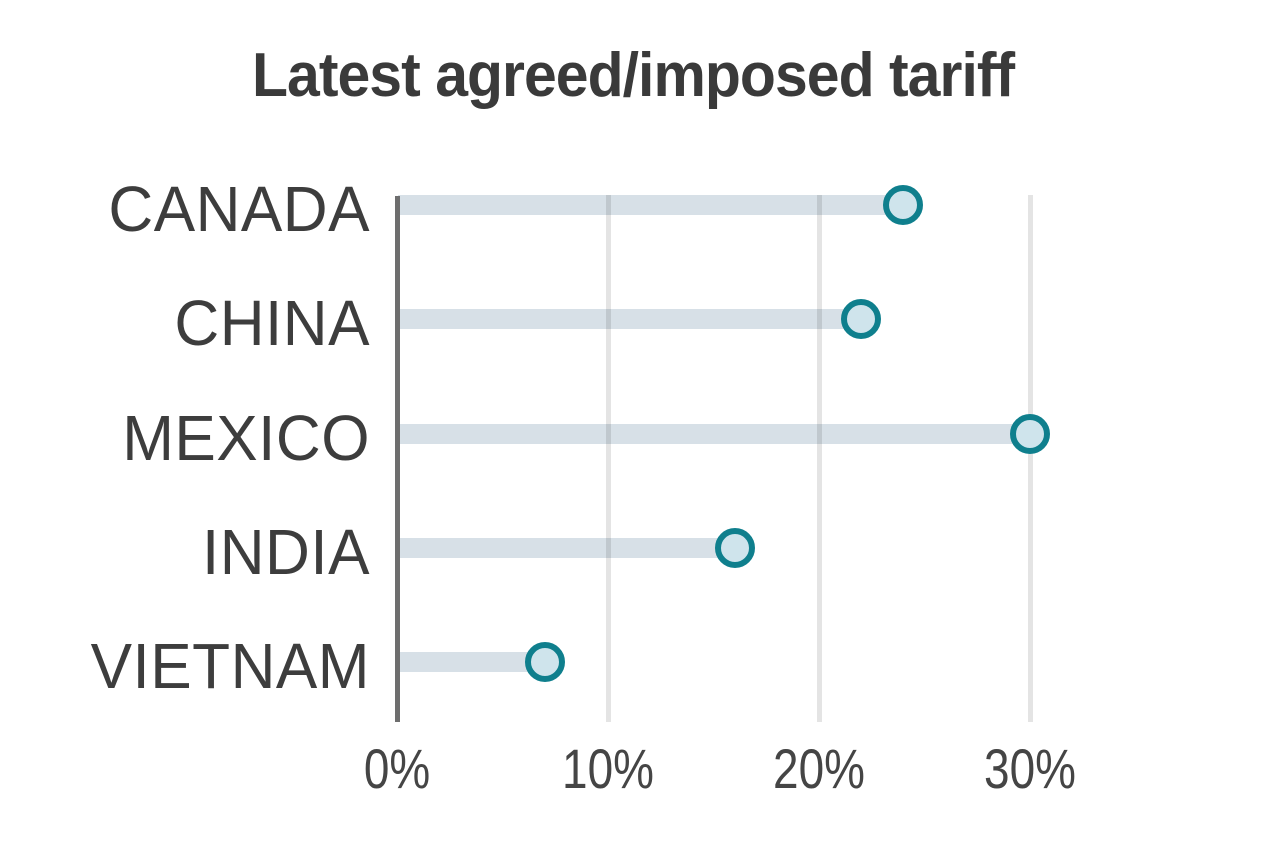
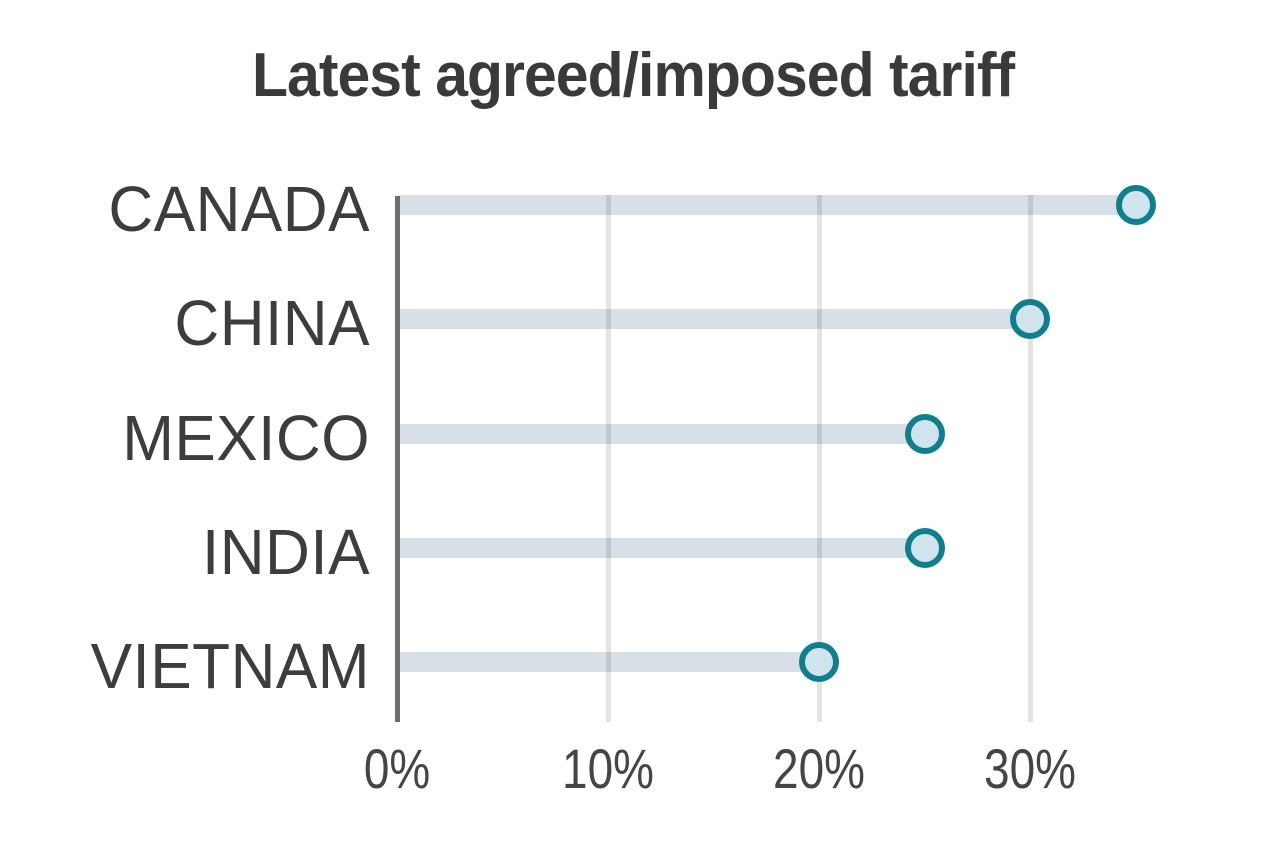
CANADA: 24% -> 35%
CHINA: 22% -> 30%
MEXICO: 30% -> 25%
INDIA: 16% -> 25%
VIETNAM: 7% -> 20%
